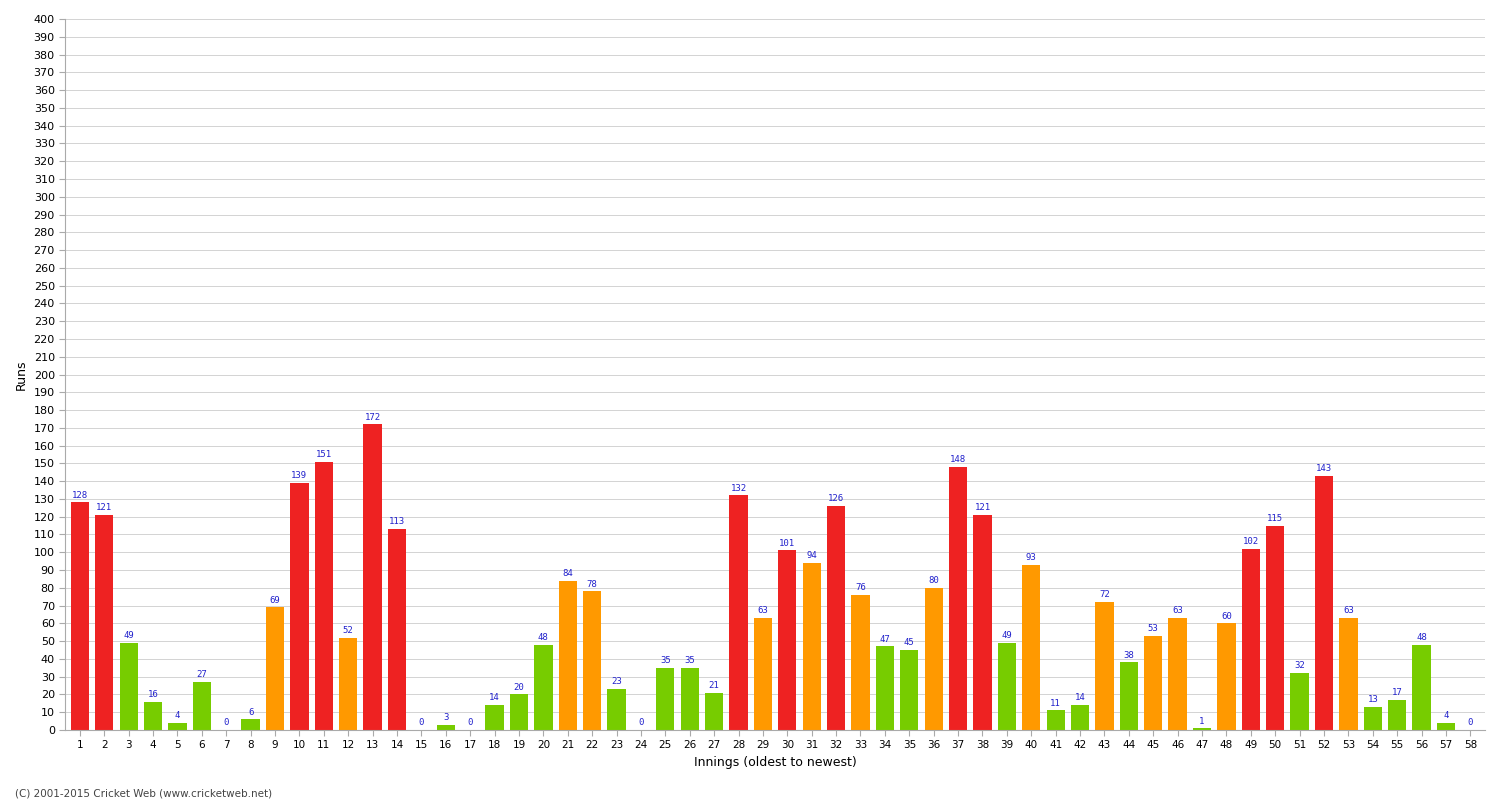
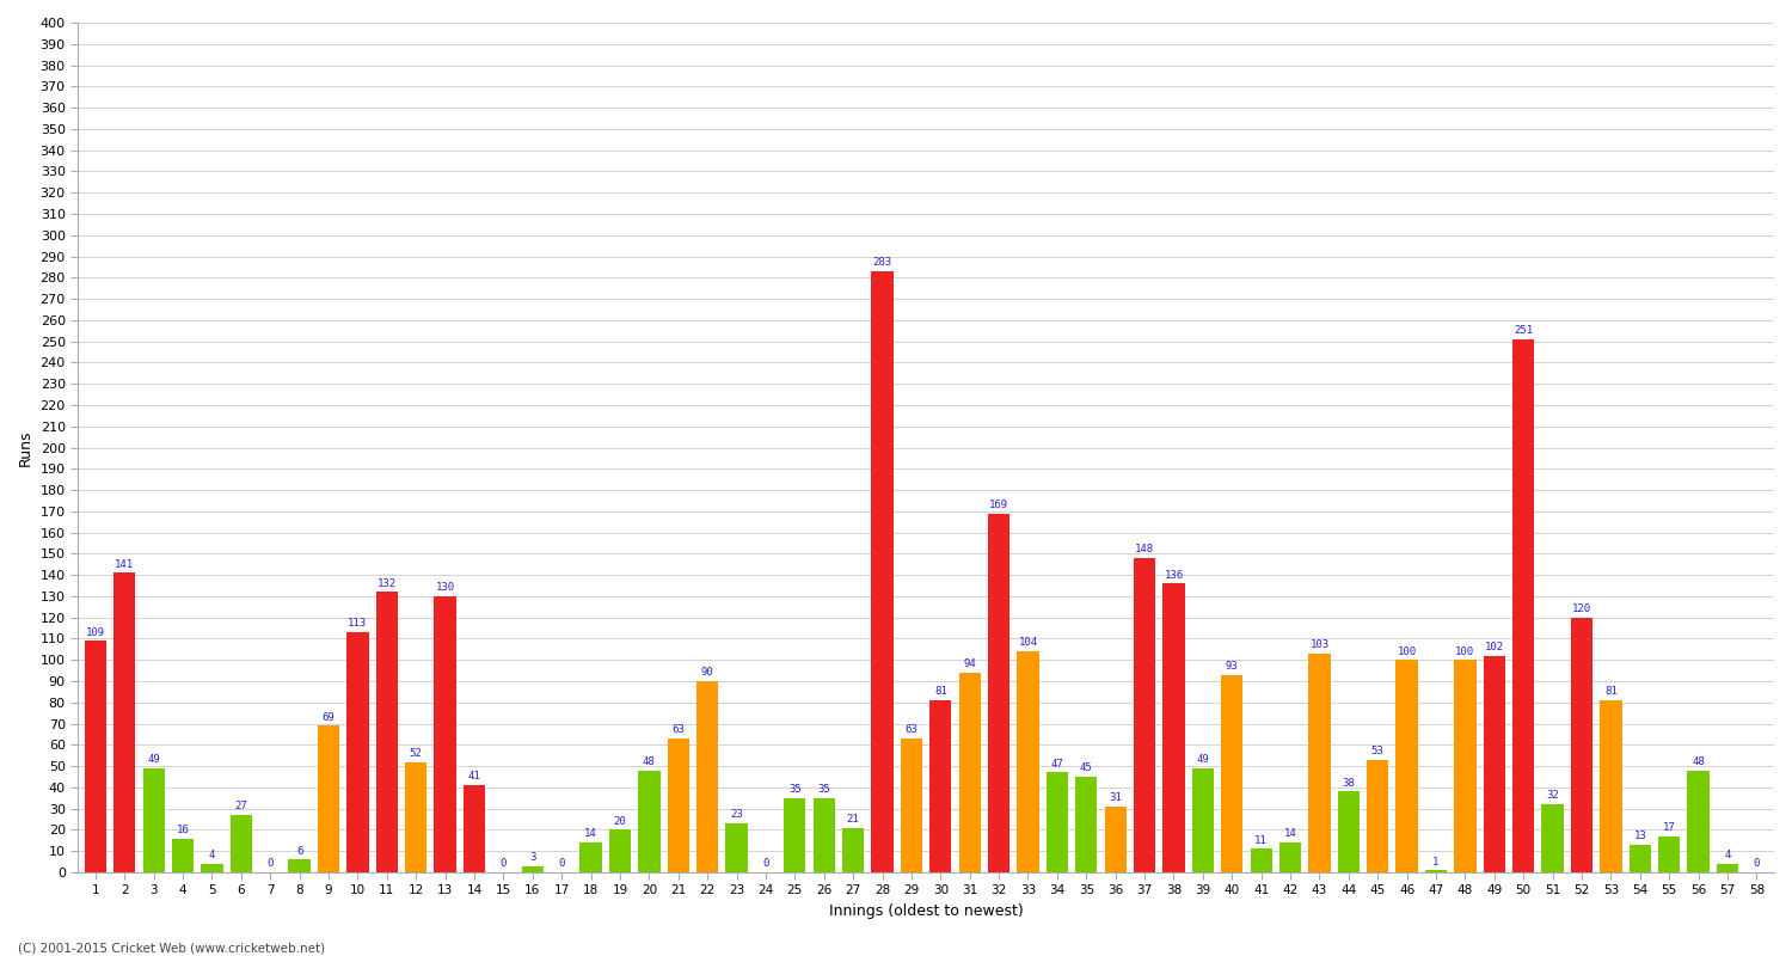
1: 128 -> 109
2: 121 -> 141
10: 139 -> 113
11: 151 -> 132
13: 172 -> 130
14: 113 -> 41
21: 84 -> 63
22: 78 -> 90
28: 132 -> 283
30: 101 -> 81
32: 126 -> 169
33: 76 -> 104
36: 80 -> 31
38: 121 -> 136
43: 72 -> 103
46: 63 -> 100
48: 60 -> 100
50: 115 -> 251
52: 143 -> 120
53: 63 -> 81
